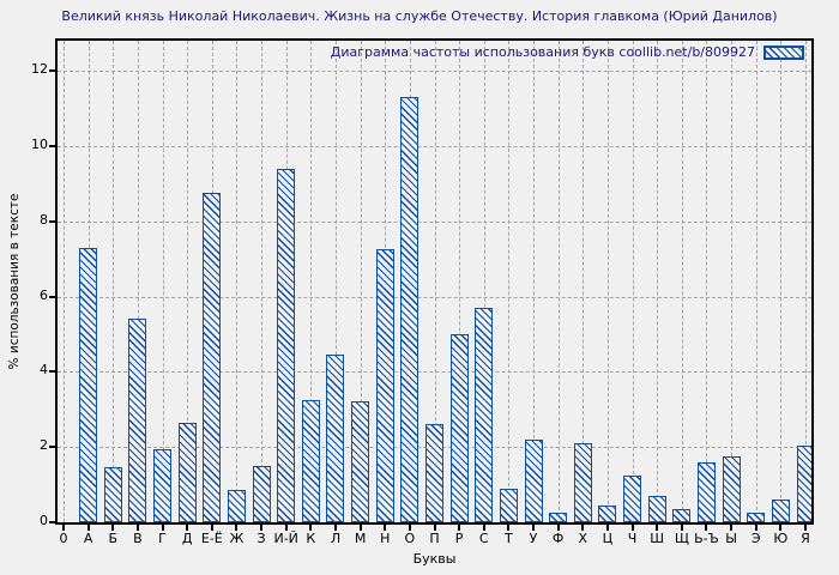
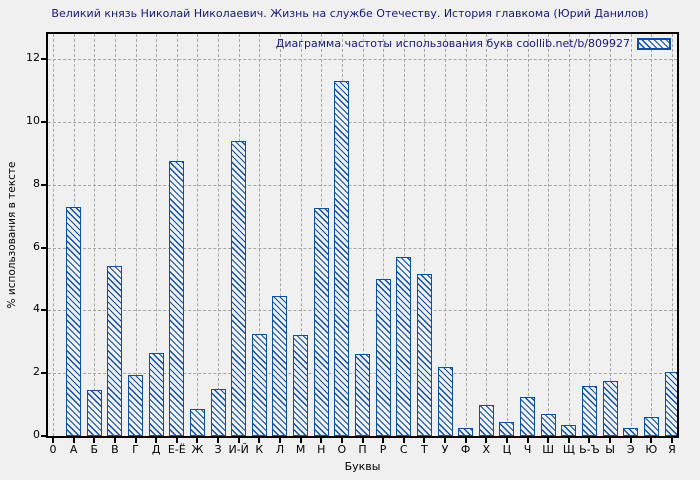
Т: 0.9 -> 5.2
Х: 2.1 -> 1.0
